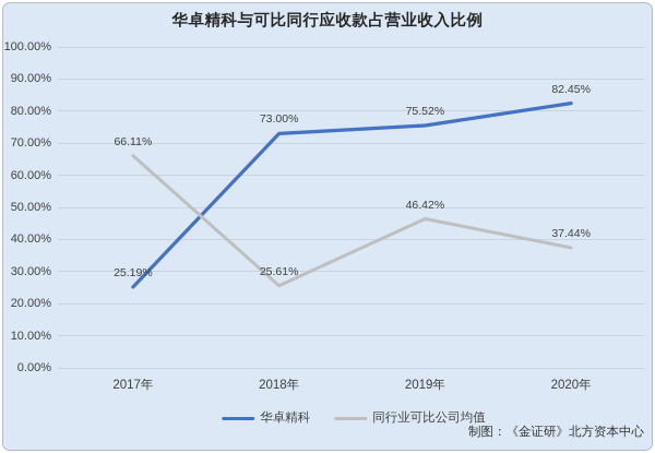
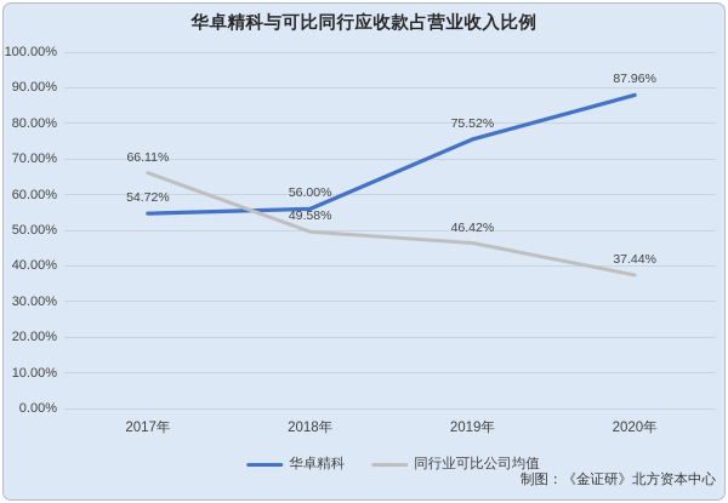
华卓精科/2017年: 25.19% -> 54.72%
华卓精科/2018年: 73.00% -> 56.00%
同行业可比公司均值/2018年: 25.61% -> 49.58%
华卓精科/2020年: 82.45% -> 87.96%
